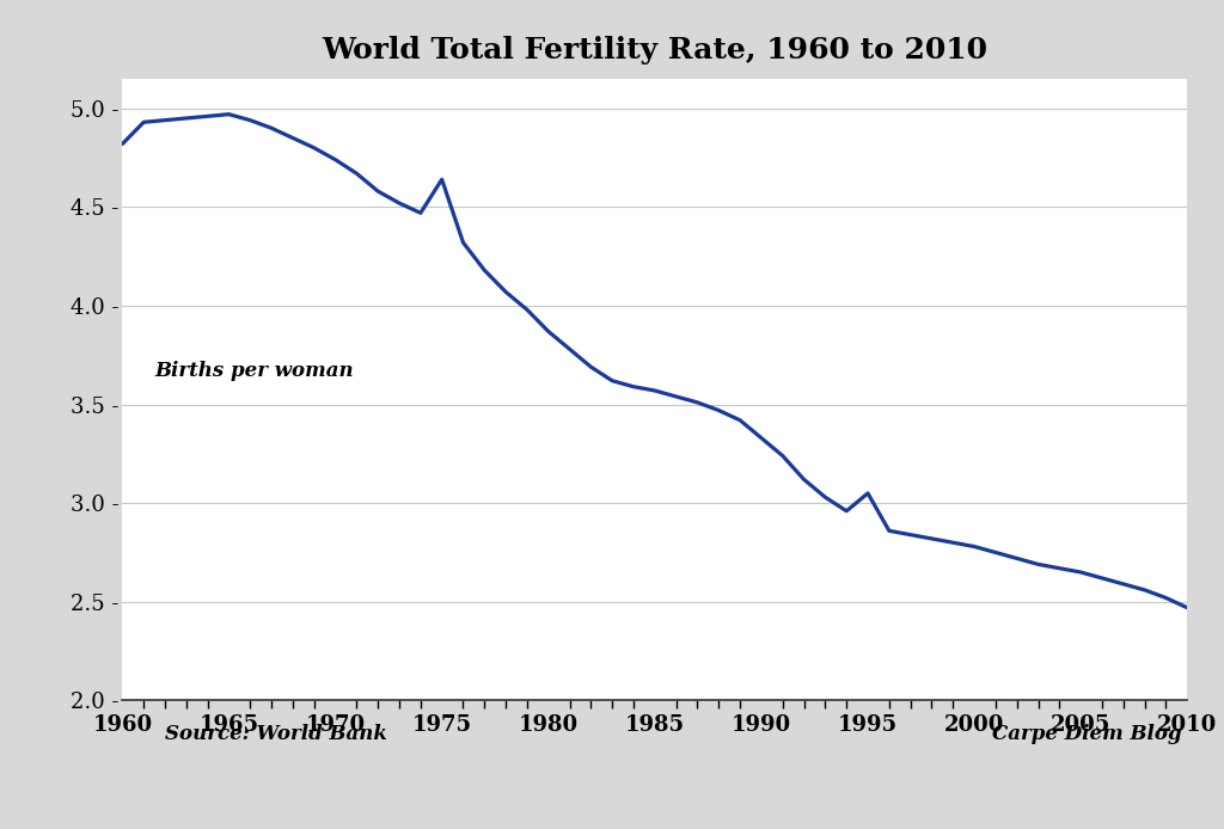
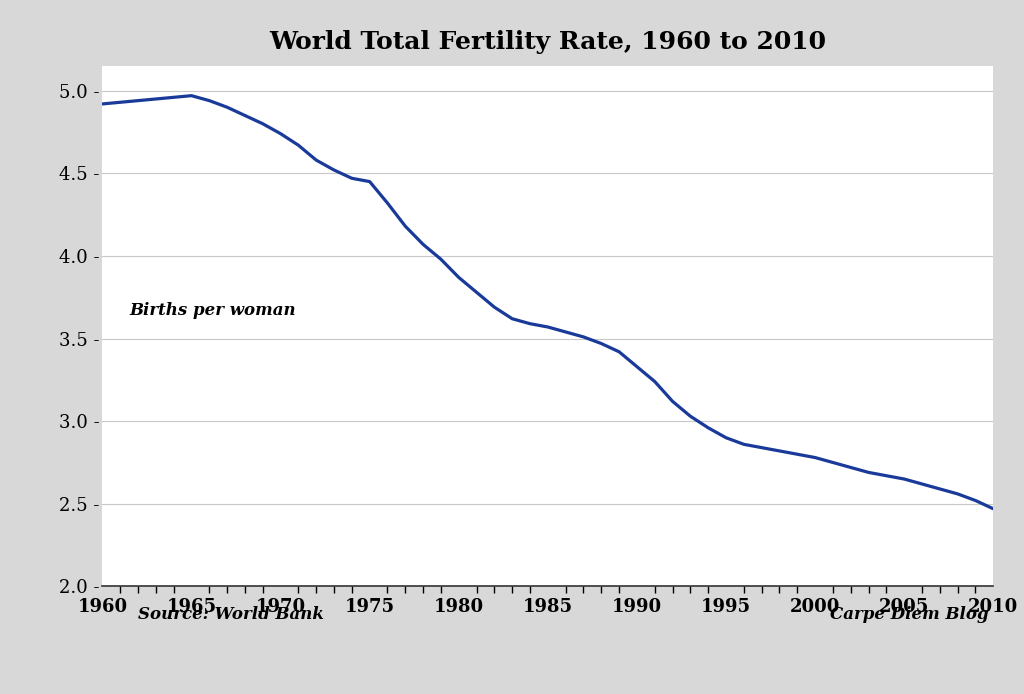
1960: 4.82 - -> 4.92 -
1975: 4.64 - -> 4.45 -
1995: 3.05 - -> 2.90 -
